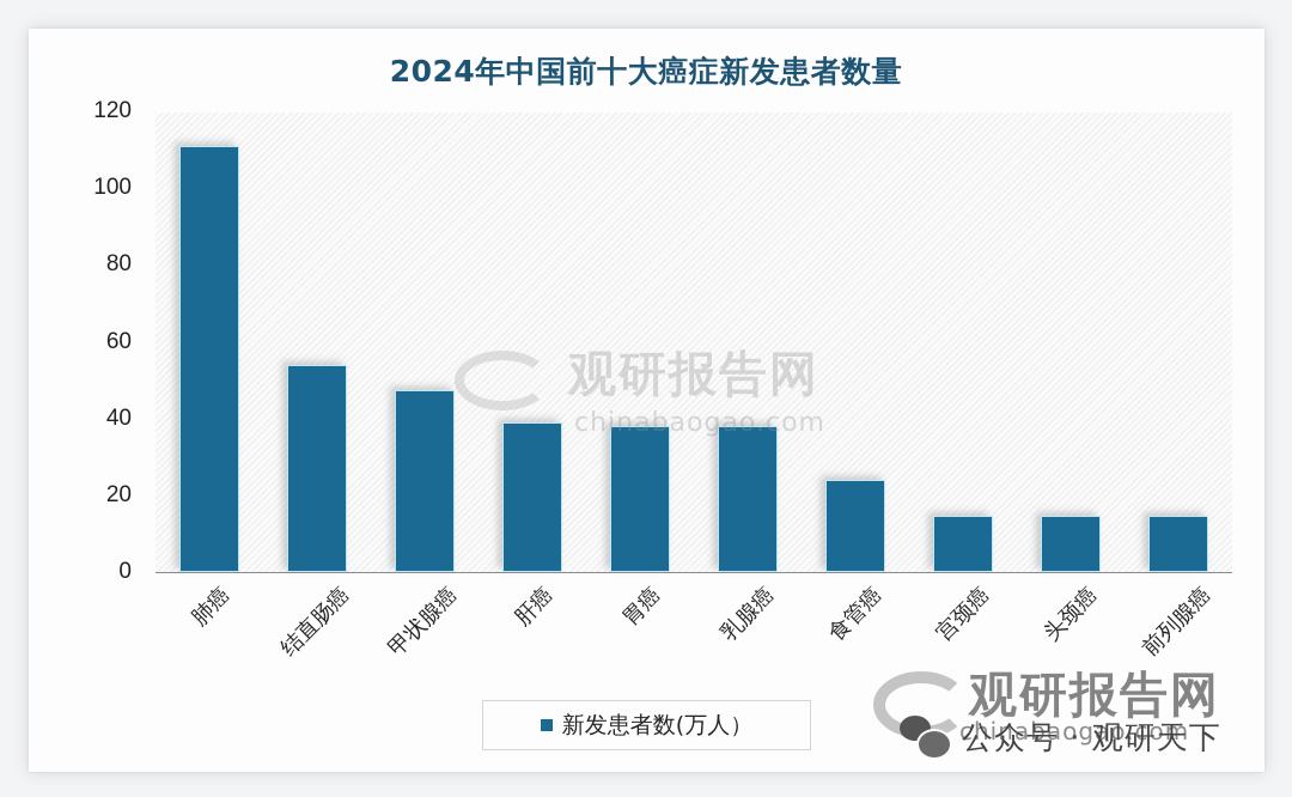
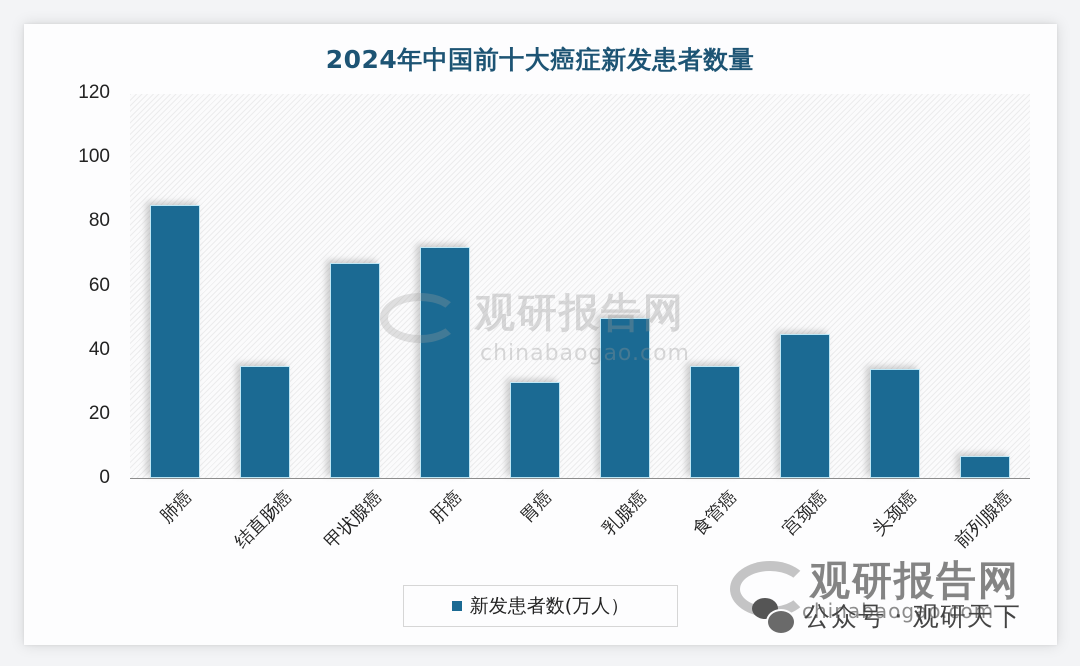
肺癌: 111 -> 85
结直肠癌: 54 -> 35
甲状腺癌: 48 -> 67
肝癌: 39 -> 72
胃癌: 38 -> 30
乳腺癌: 38 -> 50
食管癌: 24 -> 35
宫颈癌: 14 -> 45
头颈癌: 14 -> 34
前列腺癌: 14 -> 7
